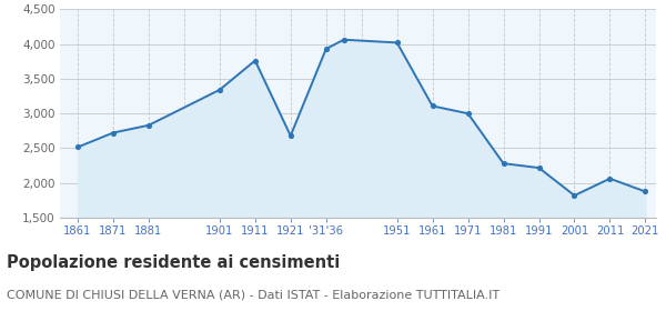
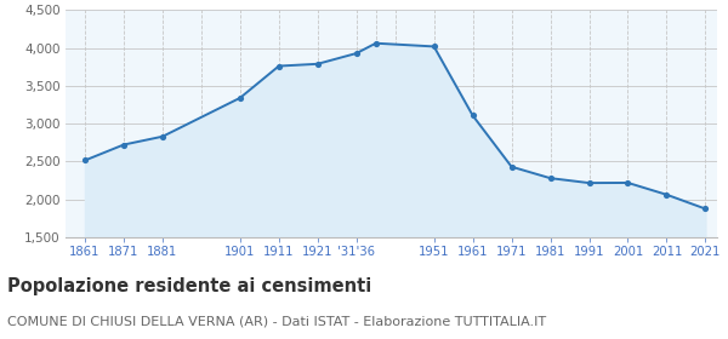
1921: 2,680 -> 3,790
1971: 3,000 -> 2,430
2001: 1,820 -> 2,220
